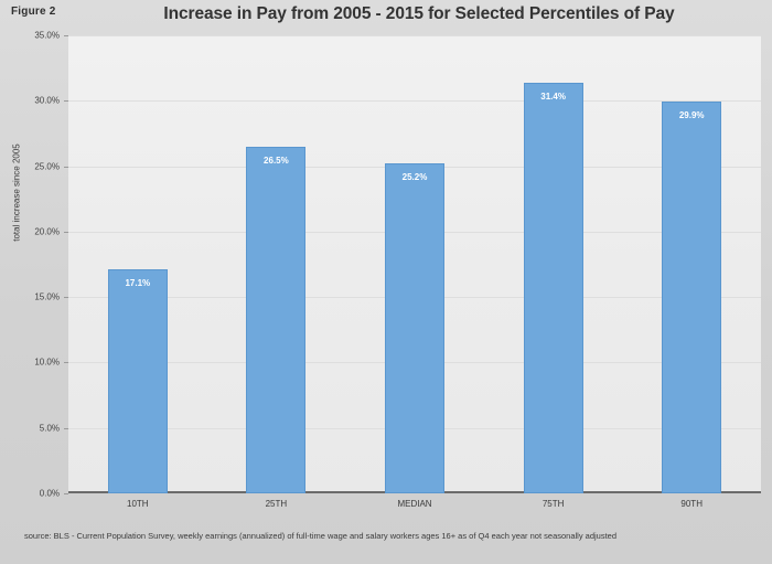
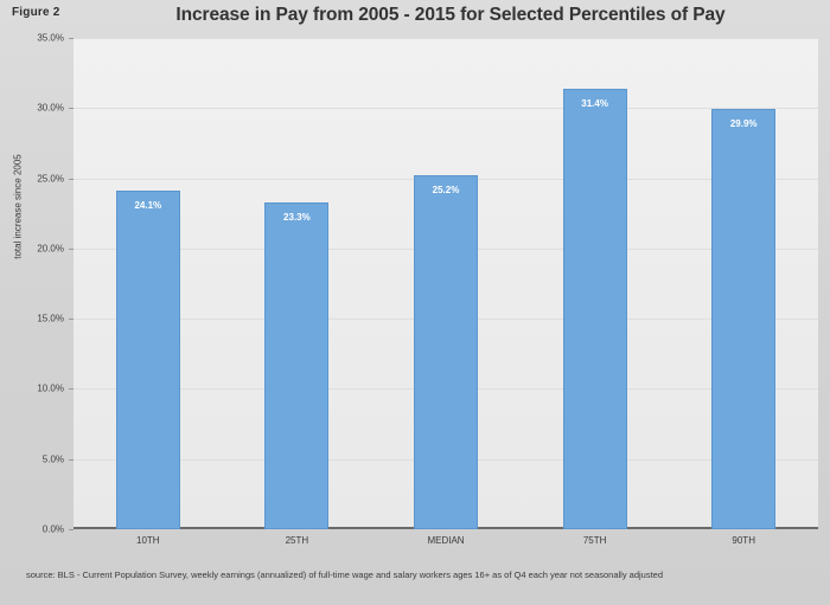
10TH: 17.1% -> 24.1%
25TH: 26.5% -> 23.3%
